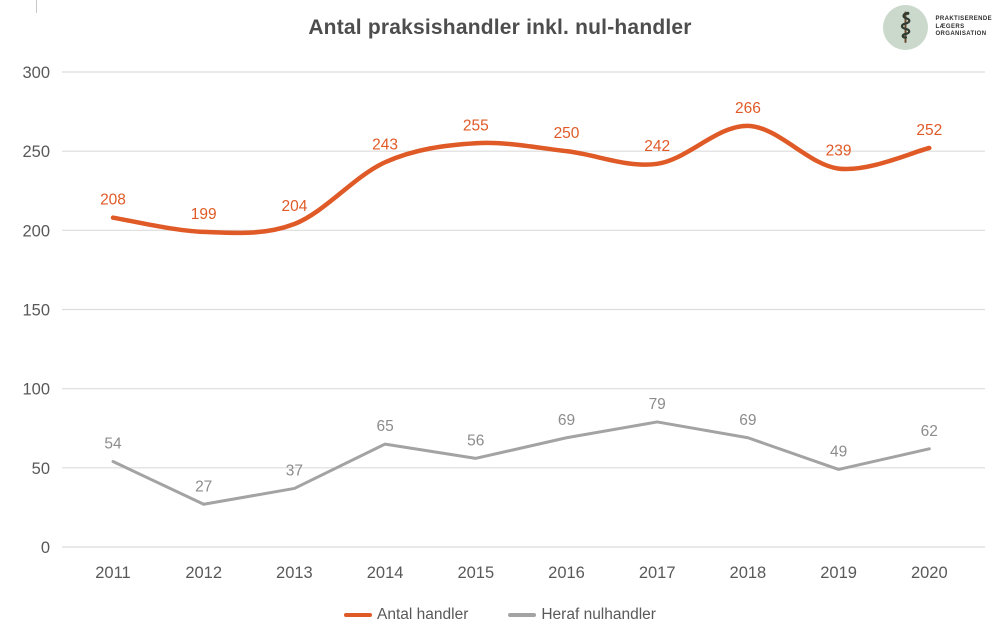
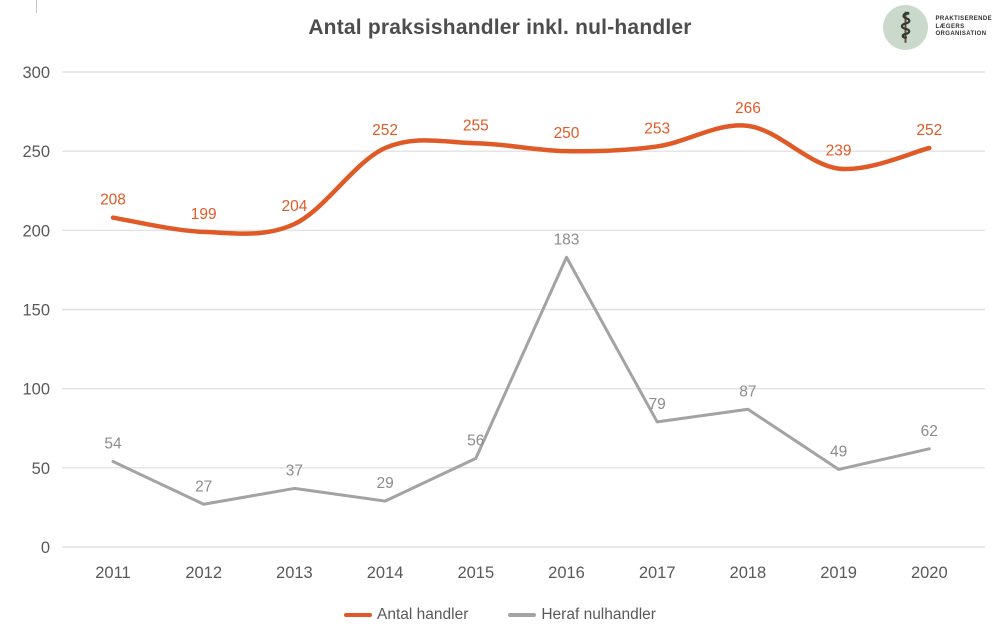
Antal handler/2014: 243 -> 252
Heraf nulhandler/2014: 65 -> 29
Heraf nulhandler/2016: 69 -> 183
Antal handler/2017: 242 -> 253
Heraf nulhandler/2018: 69 -> 87
